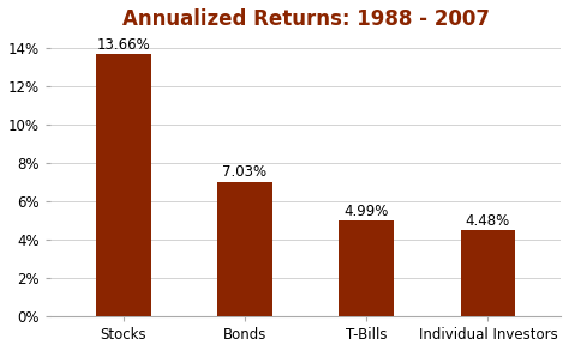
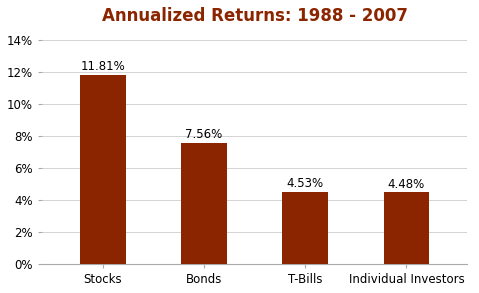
Stocks: 13.66% -> 11.81%
Bonds: 7.03% -> 7.56%
T-Bills: 4.99% -> 4.53%
